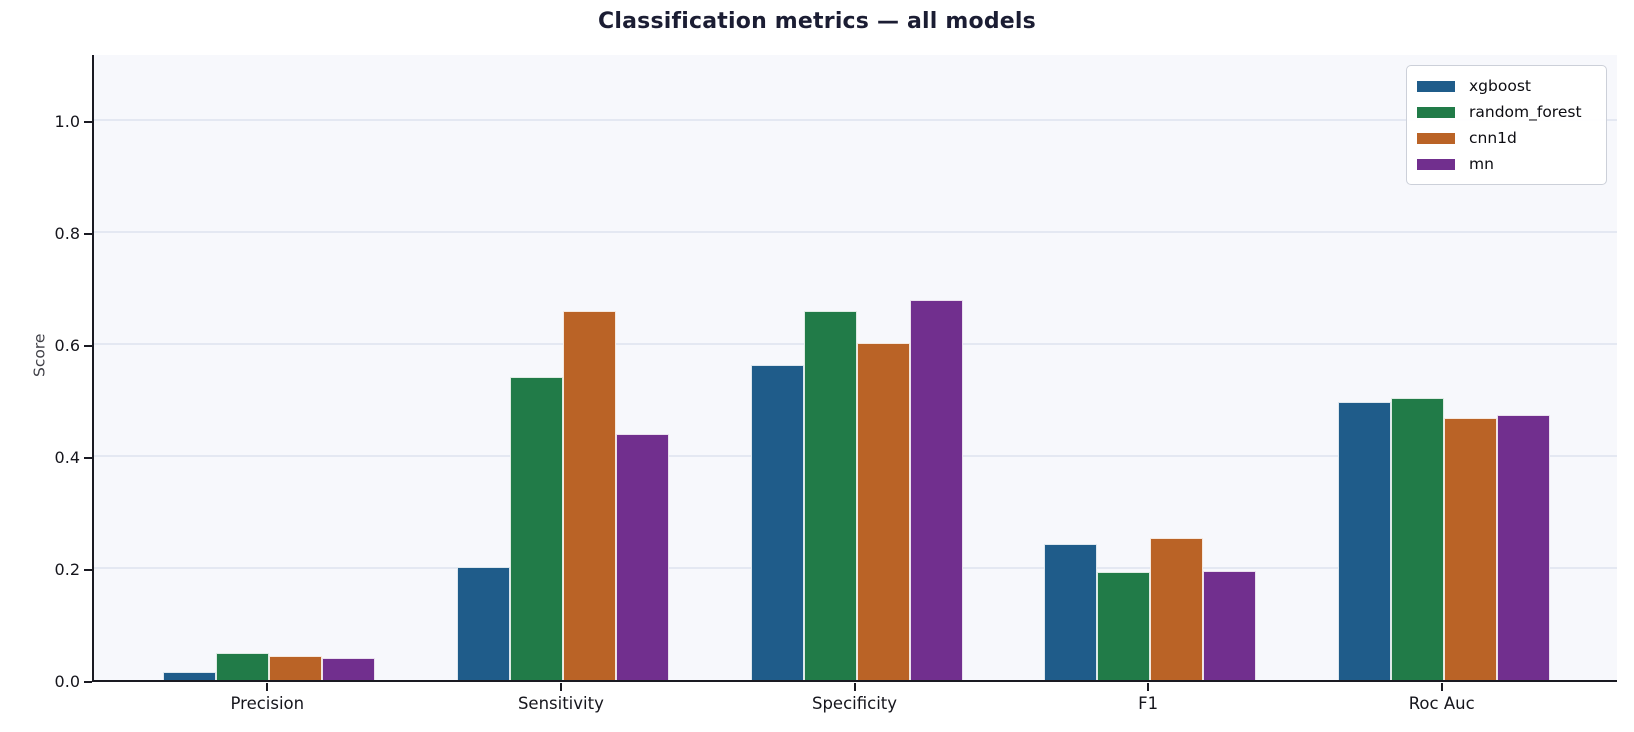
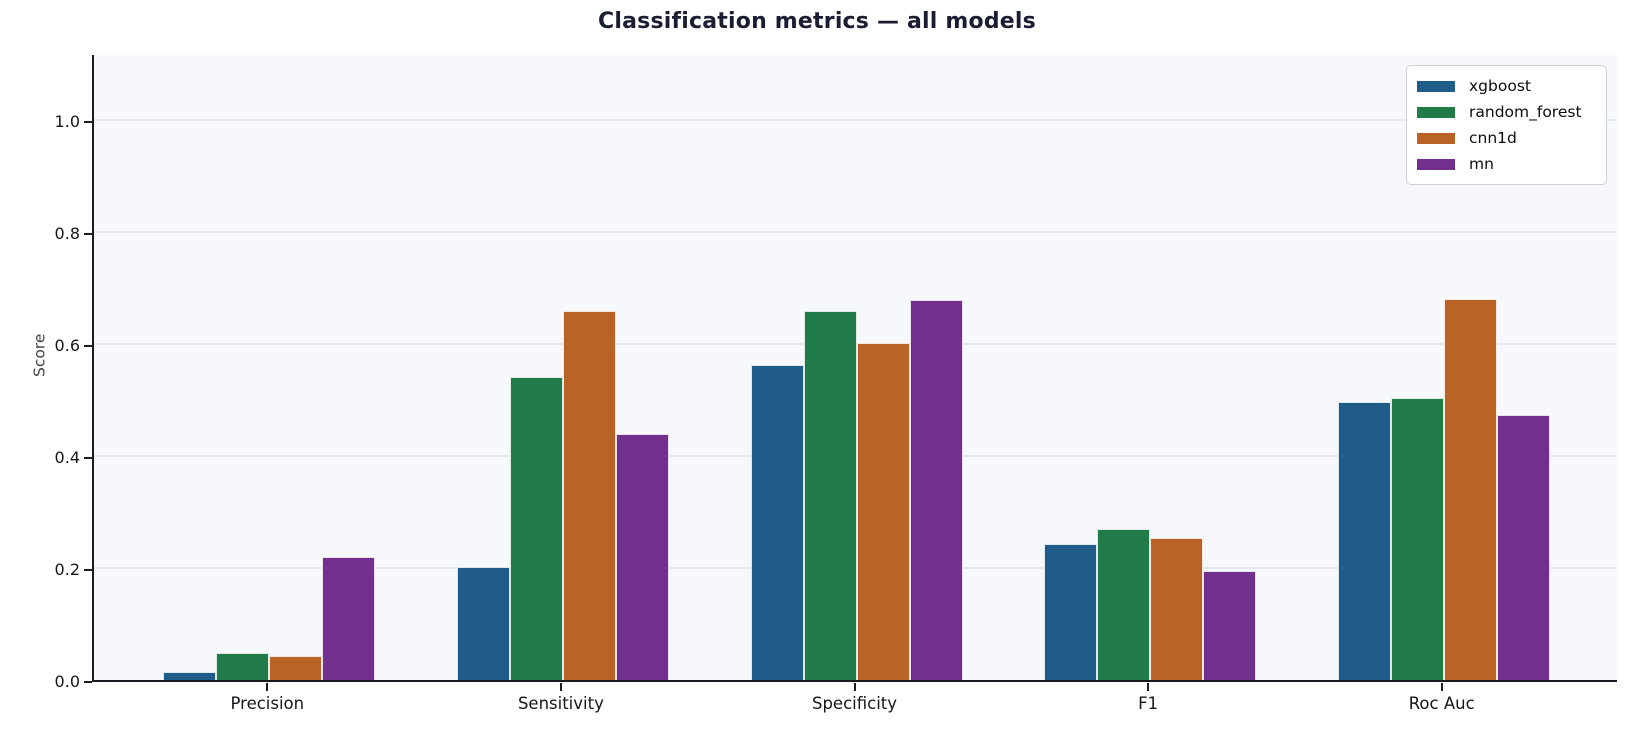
mn/Precision: 0.04 -> 0.22
random_forest/F1: 0.19 -> 0.27
cnn1d/Roc Auc: 0.47 -> 0.68
